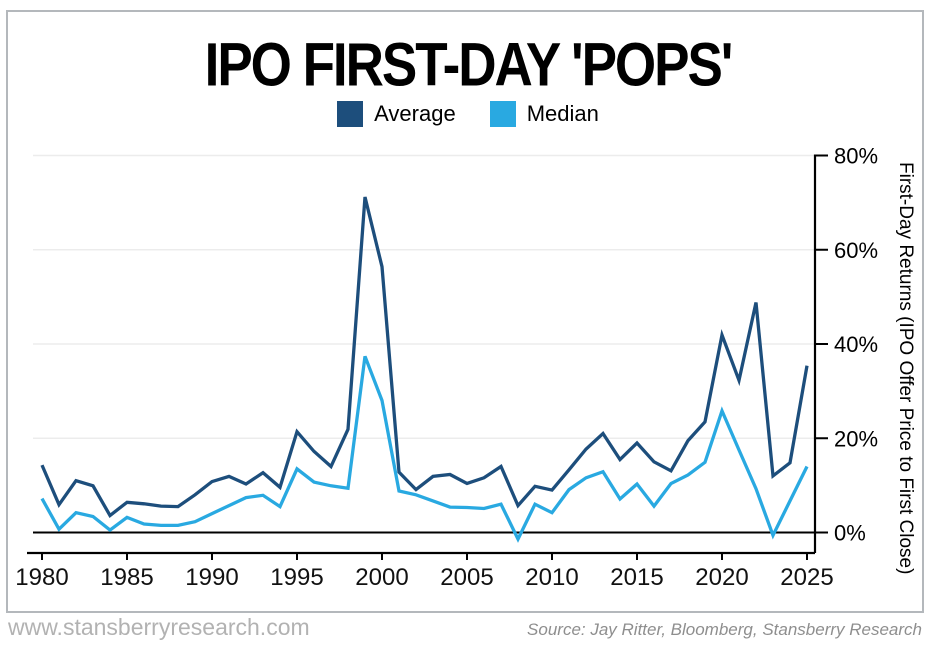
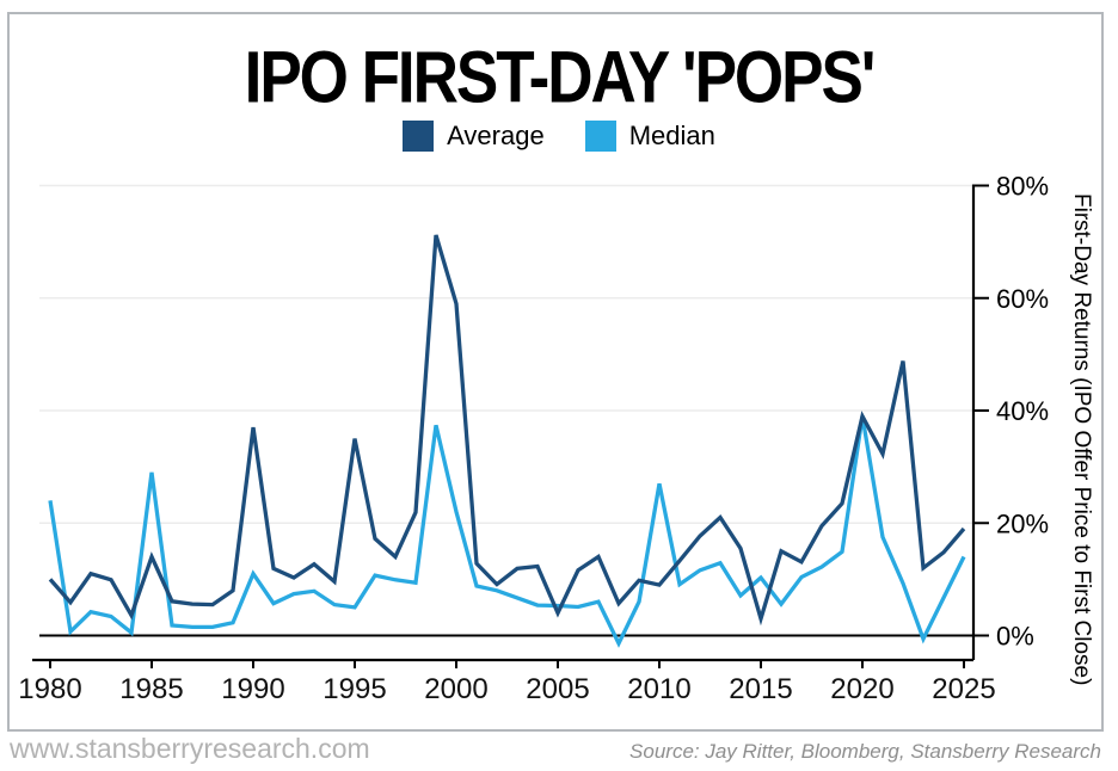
Average/1980: 14% -> 10%
Median/1980: 7% -> 24%
Average/1985: 6% -> 14%
Median/1985: 3% -> 29%
Average/1990: 11% -> 37%
Median/1990: 4% -> 11%
Average/1995: 21% -> 35%
Median/1995: 14% -> 5%
Average/2000: 56% -> 59%
Median/2000: 28% -> 22%
Average/2005: 10% -> 4%
Median/2010: 4% -> 27%
Average/2015: 19% -> 3%
Average/2020: 42% -> 39%
Median/2020: 26% -> 39%
Average/2025: 35% -> 19%
